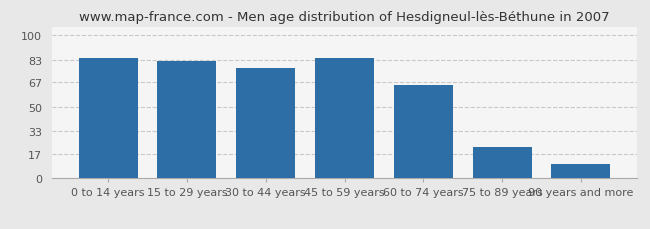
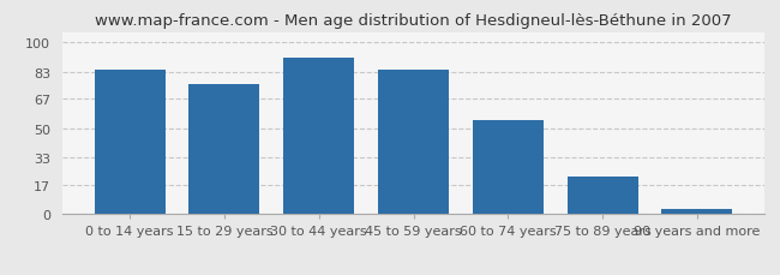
15 to 29 years: 82 -> 76
30 to 44 years: 77 -> 91
60 to 74 years: 65 -> 55
90 years and more: 10 -> 3
